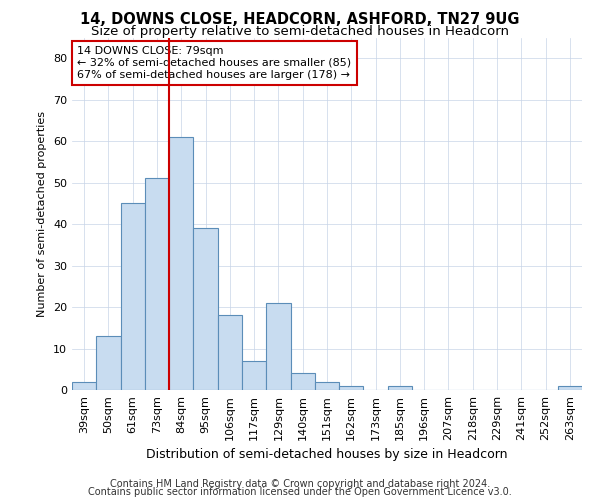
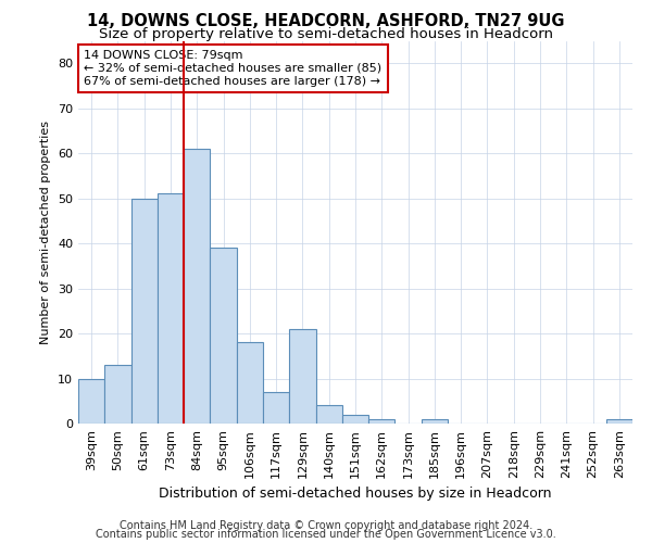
39sqm: 2 -> 10
61sqm: 45 -> 50
